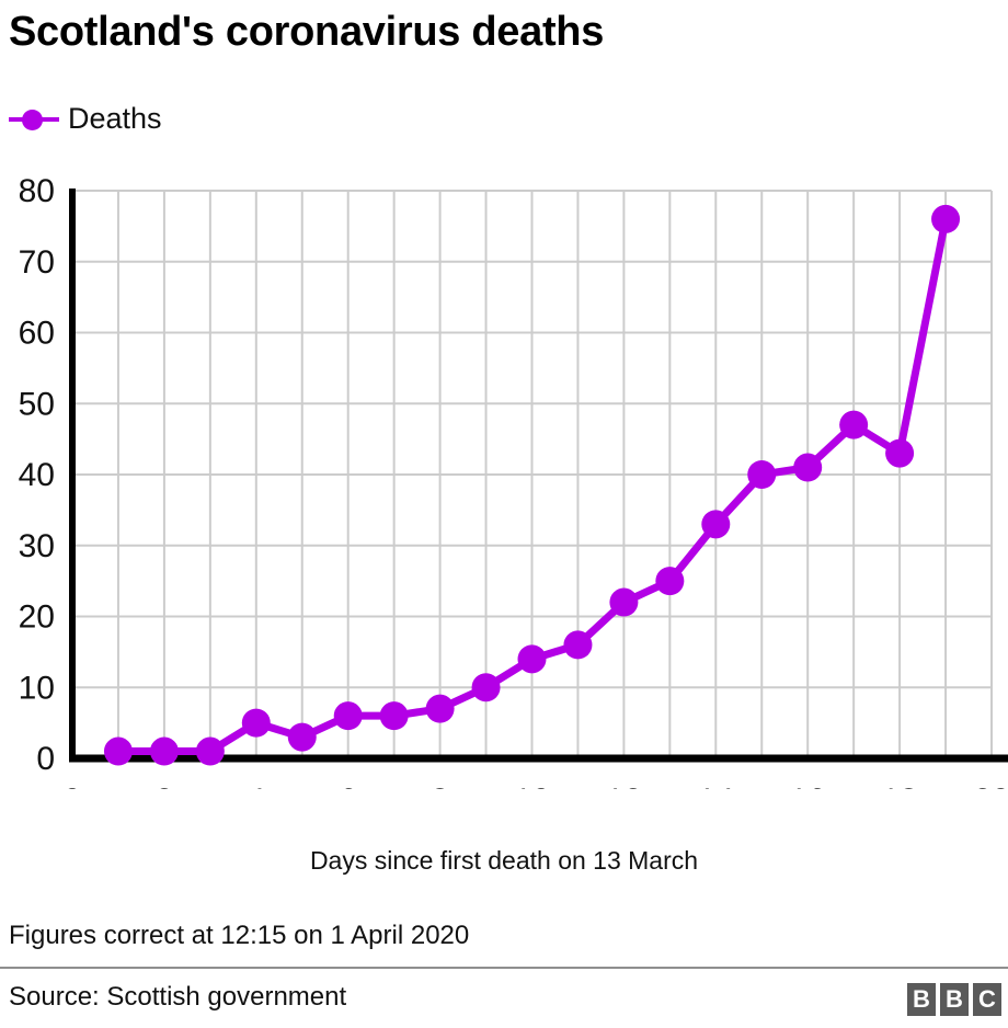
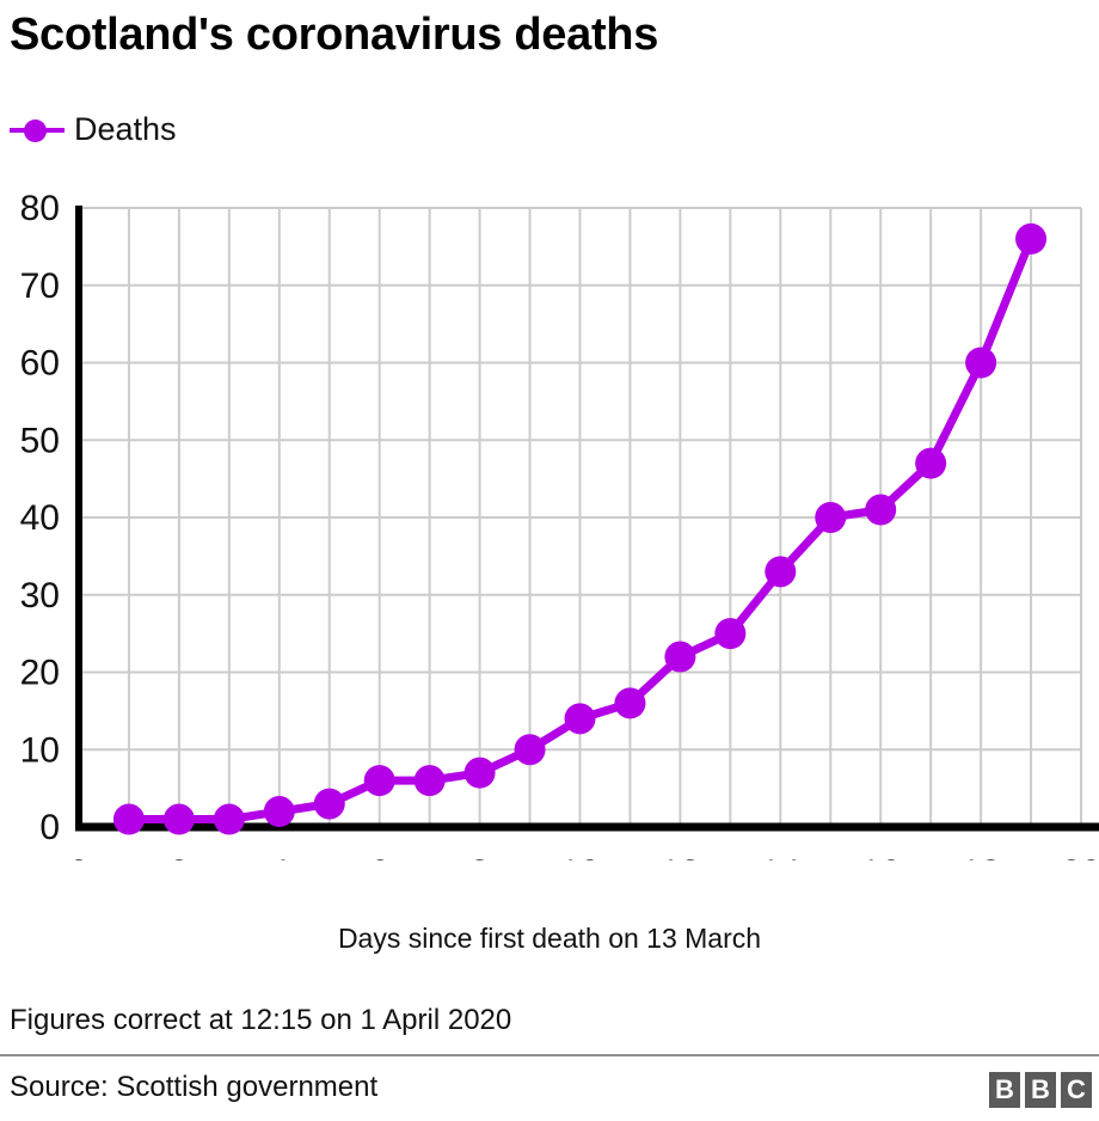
4: 5 -> 2
18: 43 -> 60
